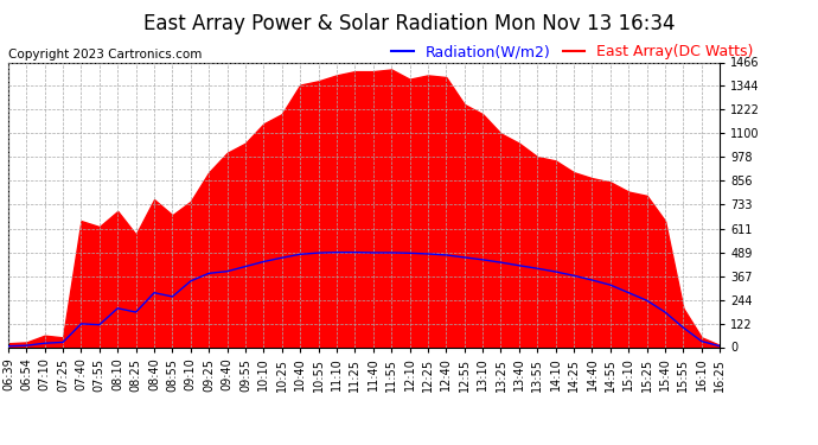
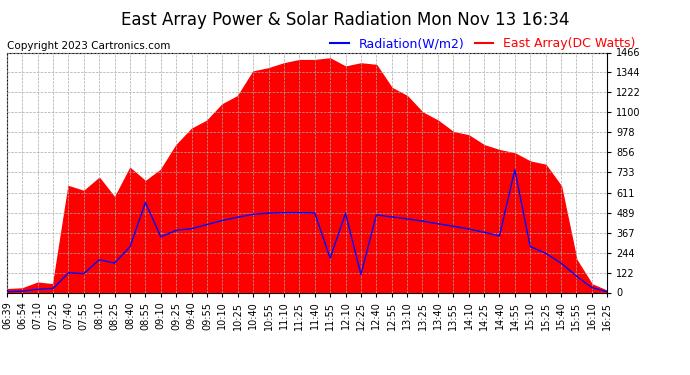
Radiation(W/m2)/08:55: 260 -> 550
Radiation(W/m2)/11:55: 490 -> 210
Radiation(W/m2)/12:25: 480 -> 110
Radiation(W/m2)/14:55: 320 -> 750
